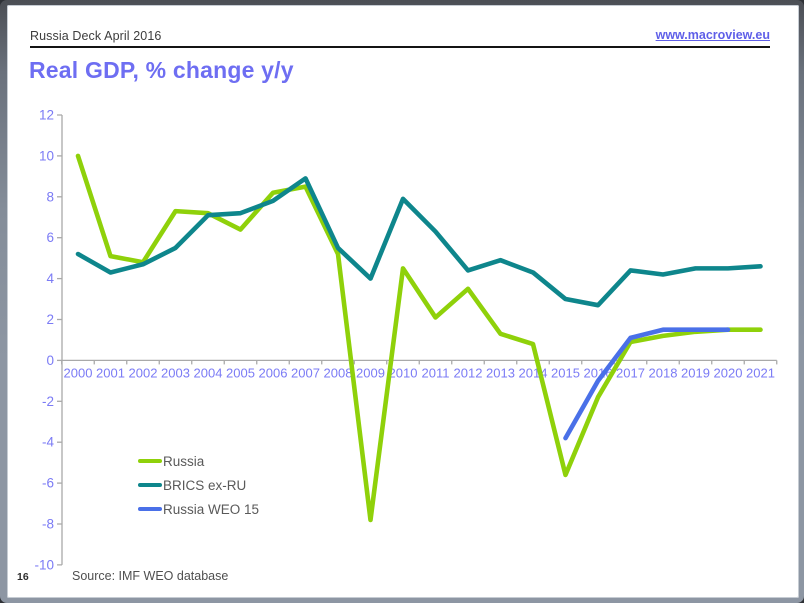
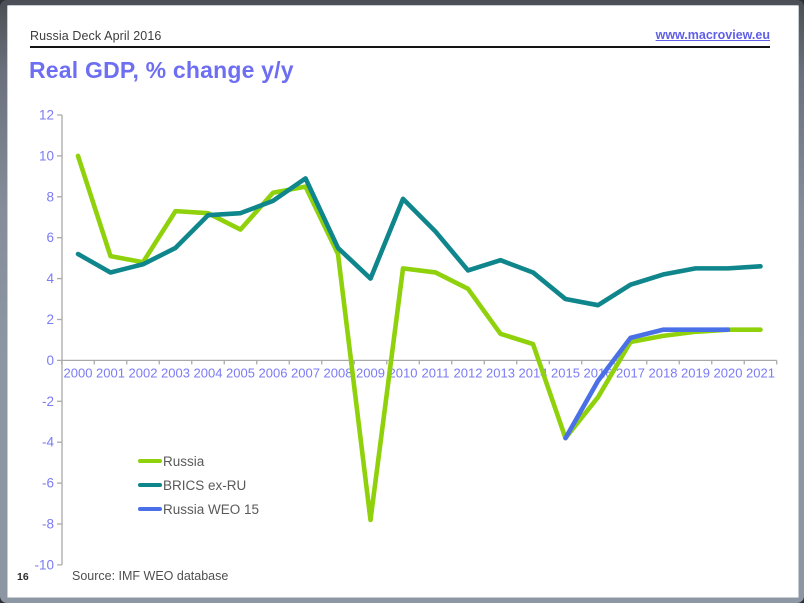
Russia/2011: 2.1 -> 4.3
Russia/2015: -5.6 -> -3.8
BRICS ex-RU/2017: 4.4 -> 3.7
